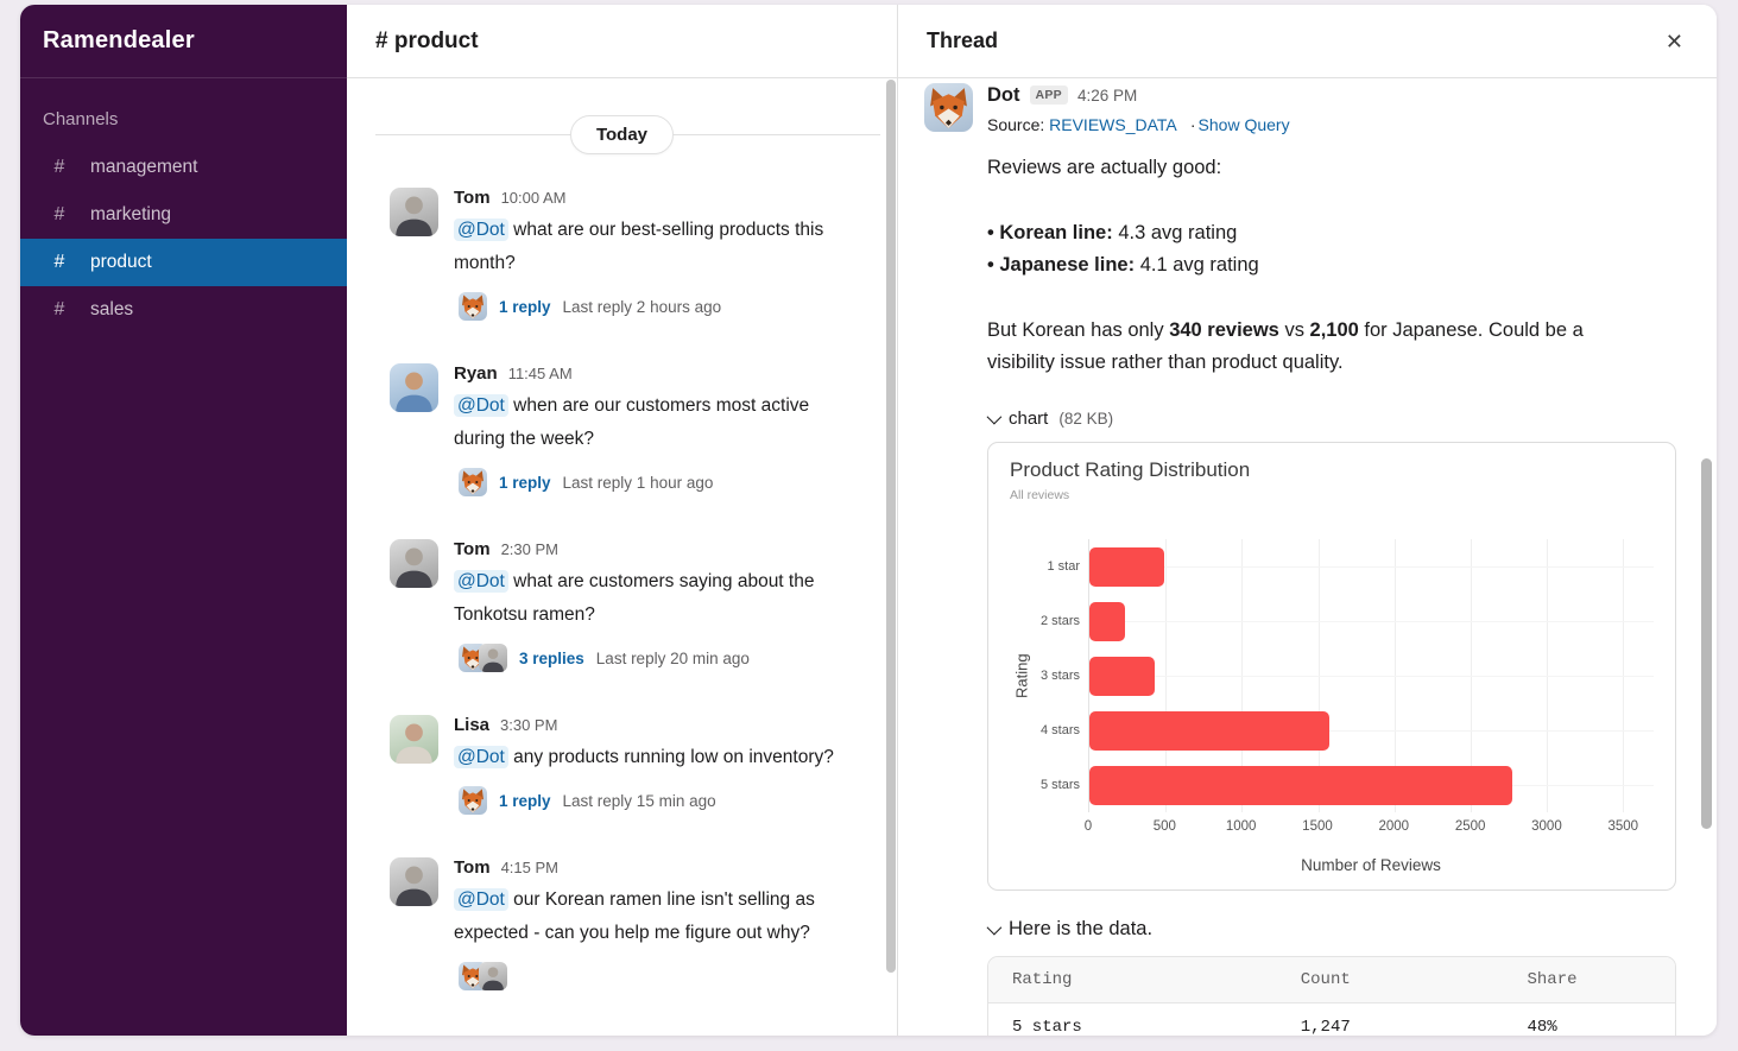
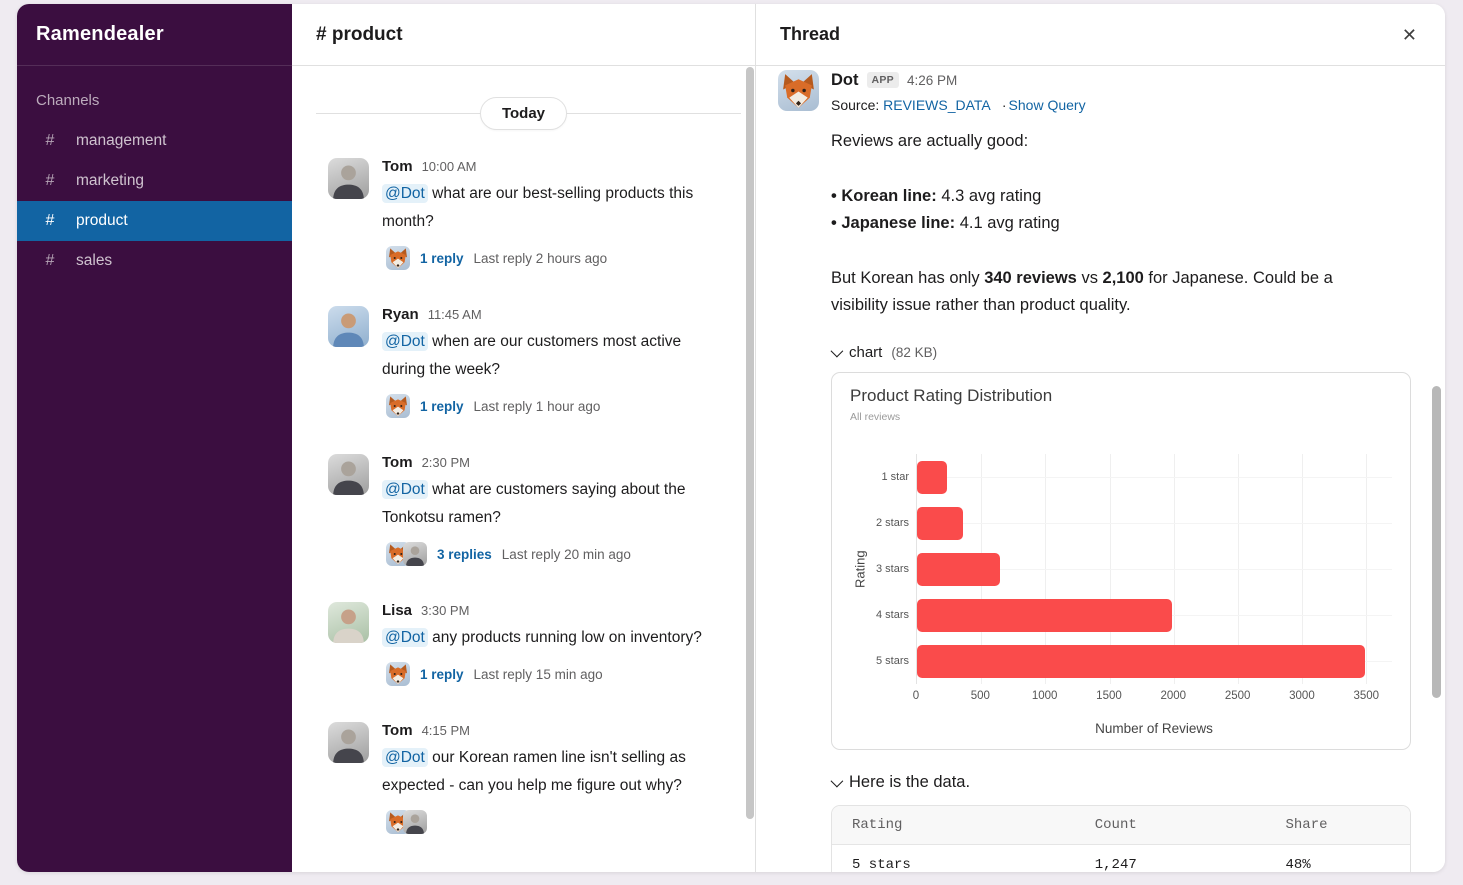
1 star: 490 -> 230
2 stars: 230 -> 360
3 stars: 430 -> 650
4 stars: 1570 -> 1990
5 stars: 2770 -> 3490
